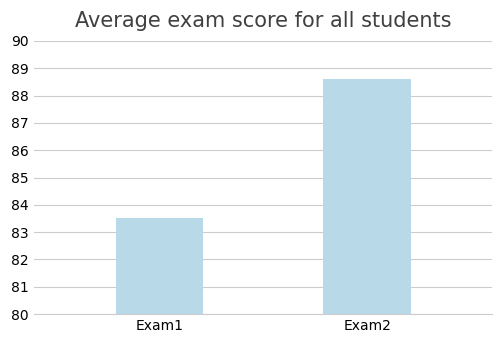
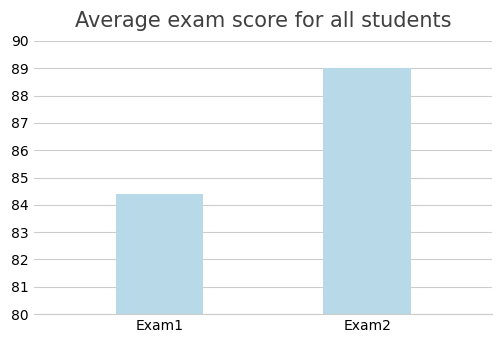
Exam1: 83.5 -> 84.4
Exam2: 88.6 -> 89.0
